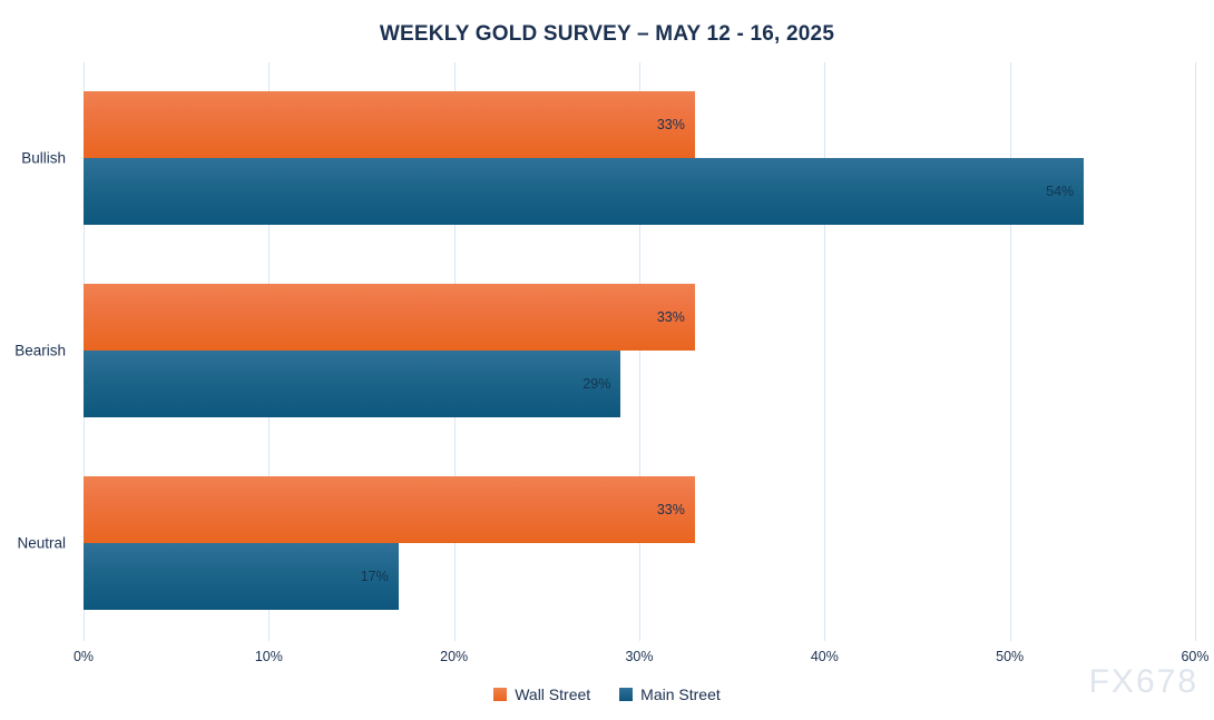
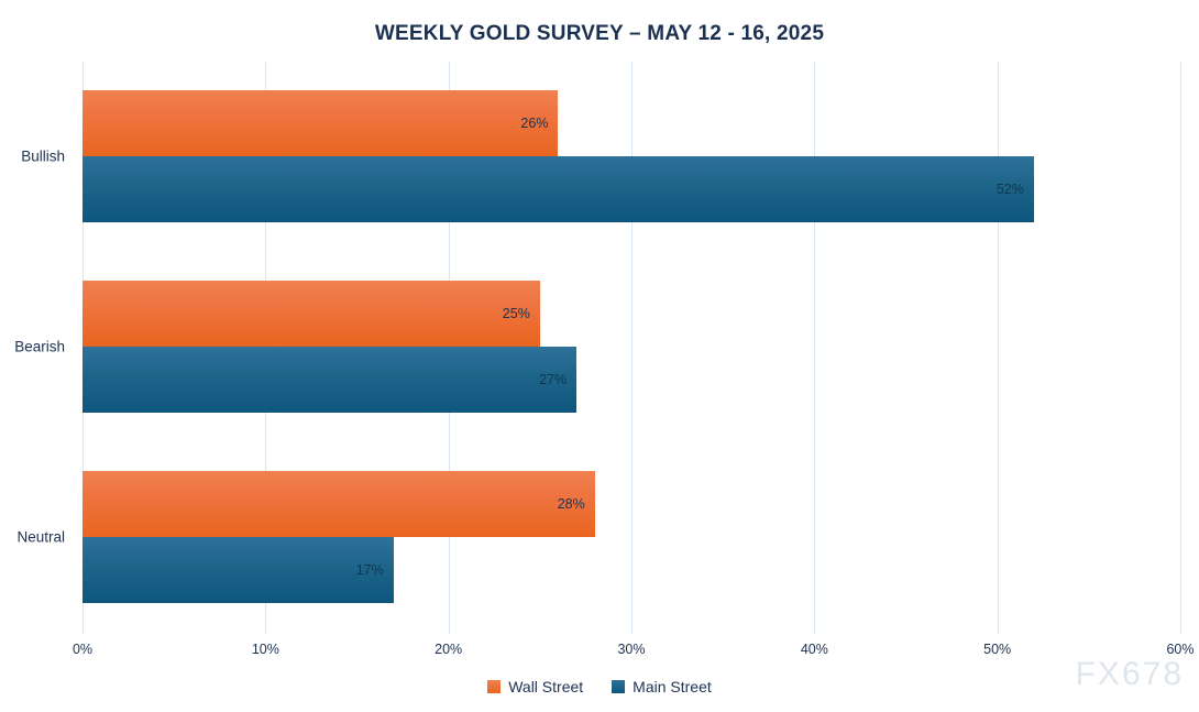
Wall Street/Bullish: 33% -> 26%
Main Street/Bullish: 54% -> 52%
Wall Street/Bearish: 33% -> 25%
Main Street/Bearish: 29% -> 27%
Wall Street/Neutral: 33% -> 28%
